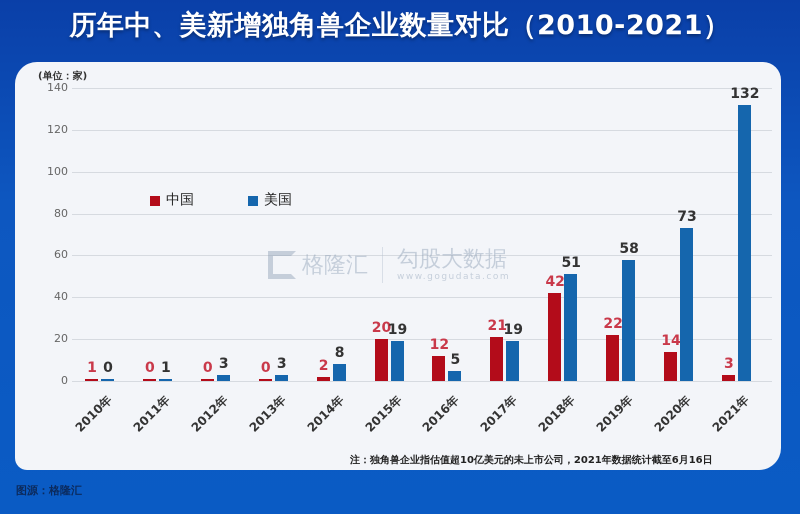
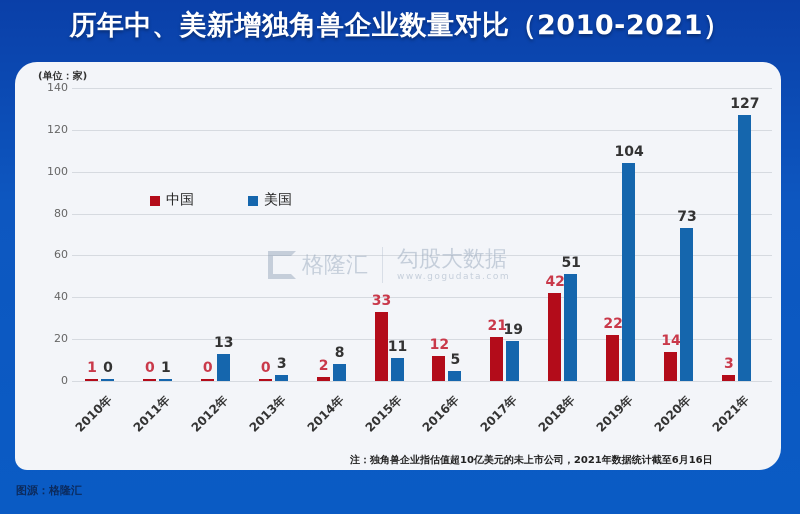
美国/2012年: 3 -> 13
中国/2015年: 20 -> 33
美国/2015年: 19 -> 11
美国/2019年: 58 -> 104
美国/2021年: 132 -> 127
